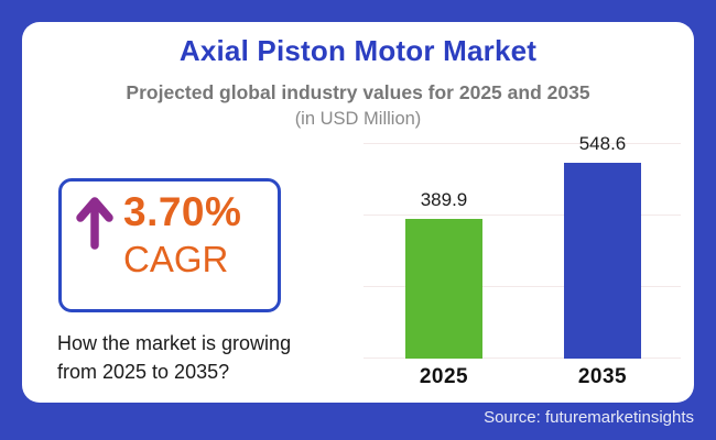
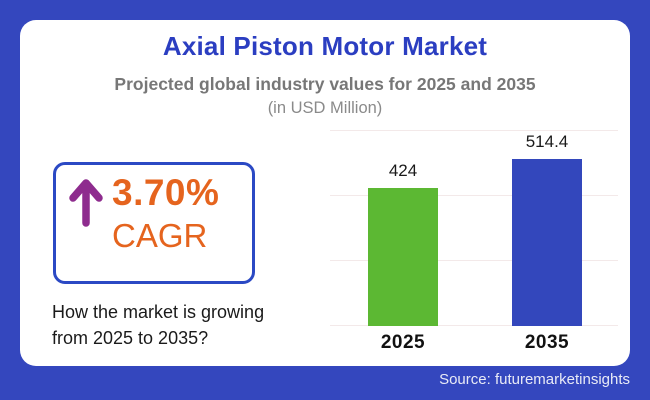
2025: 389.9 -> 424
2035: 548.6 -> 514.4
